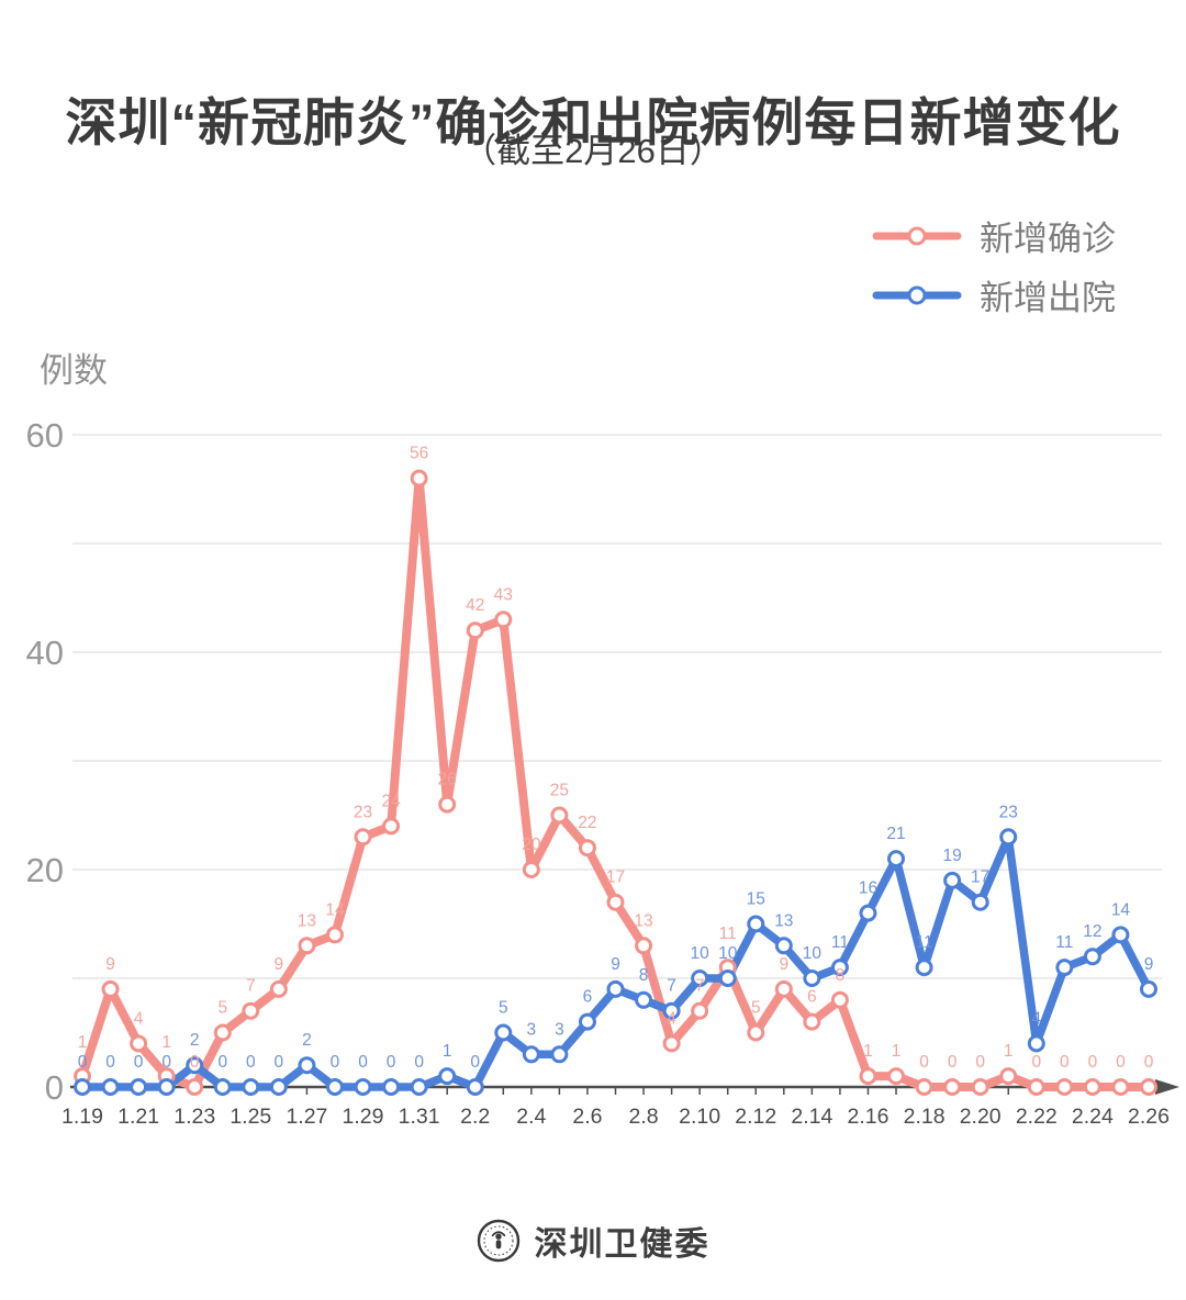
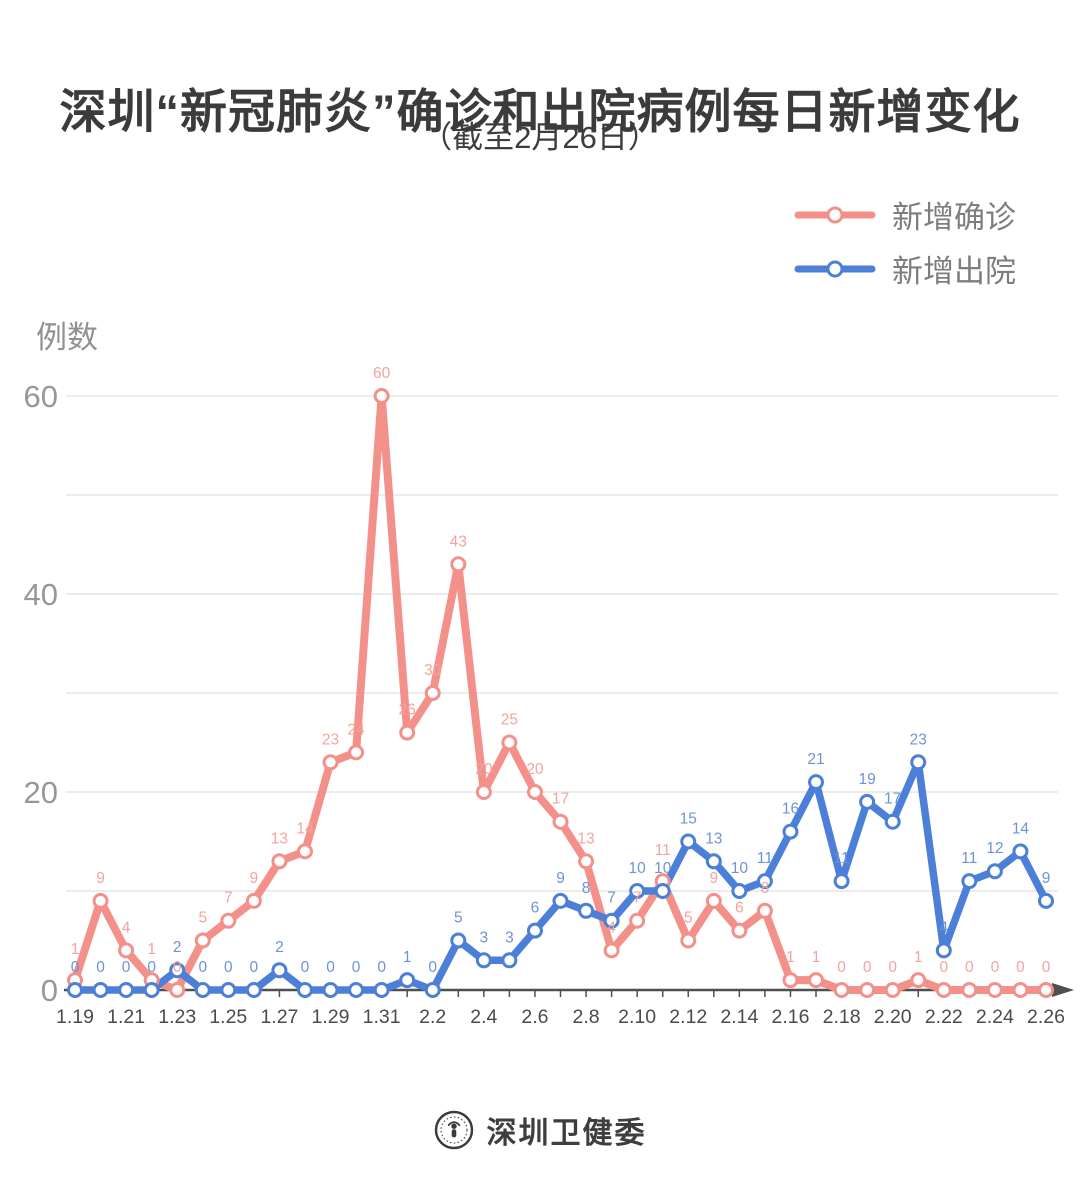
新增确诊/1.31: 56 -> 60
新增确诊/2.2: 42 -> 30
新增确诊/2.6: 22 -> 20
